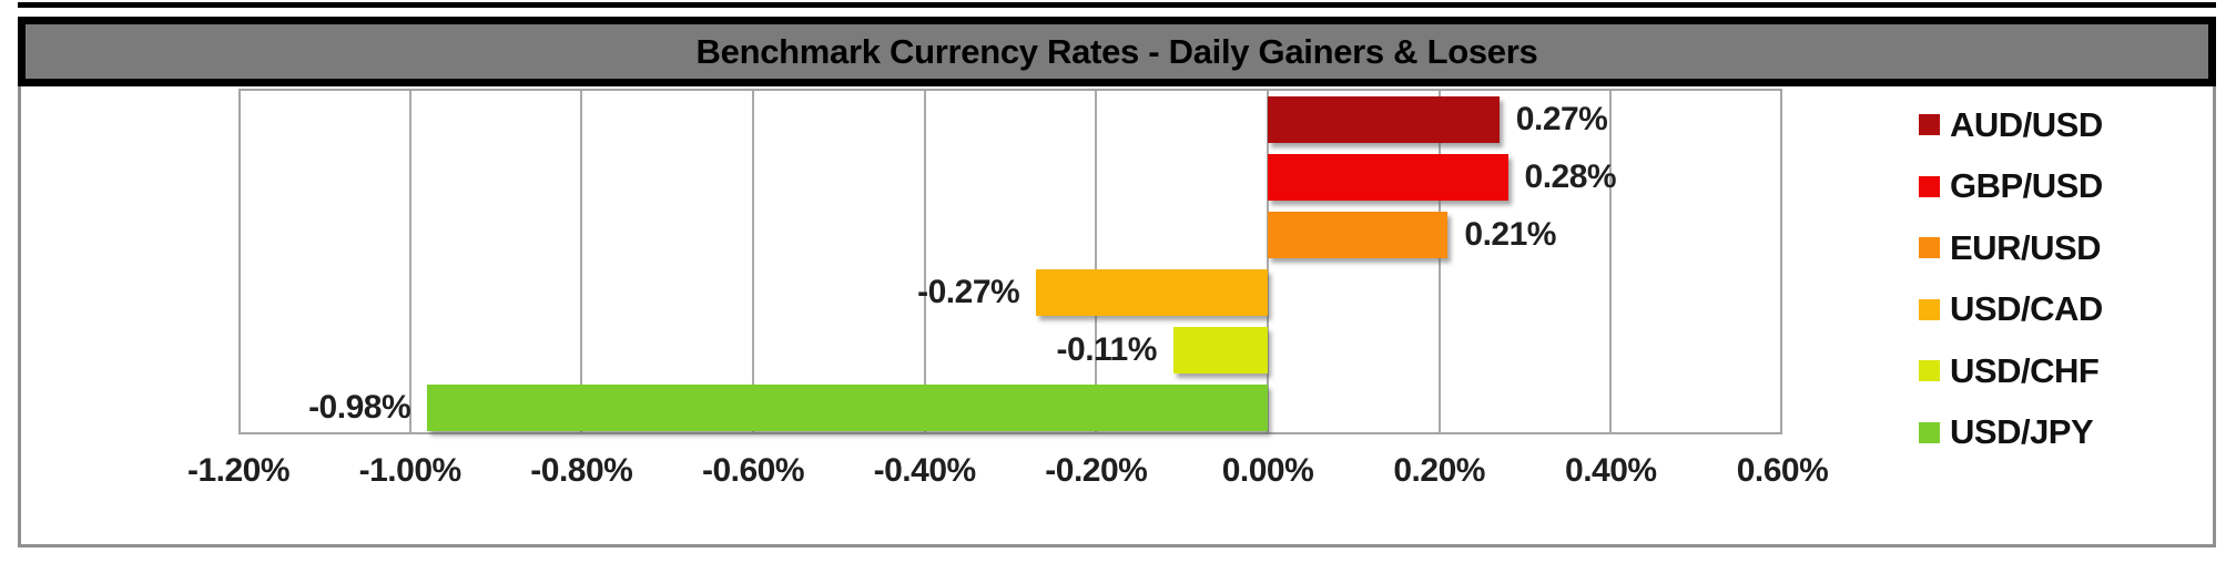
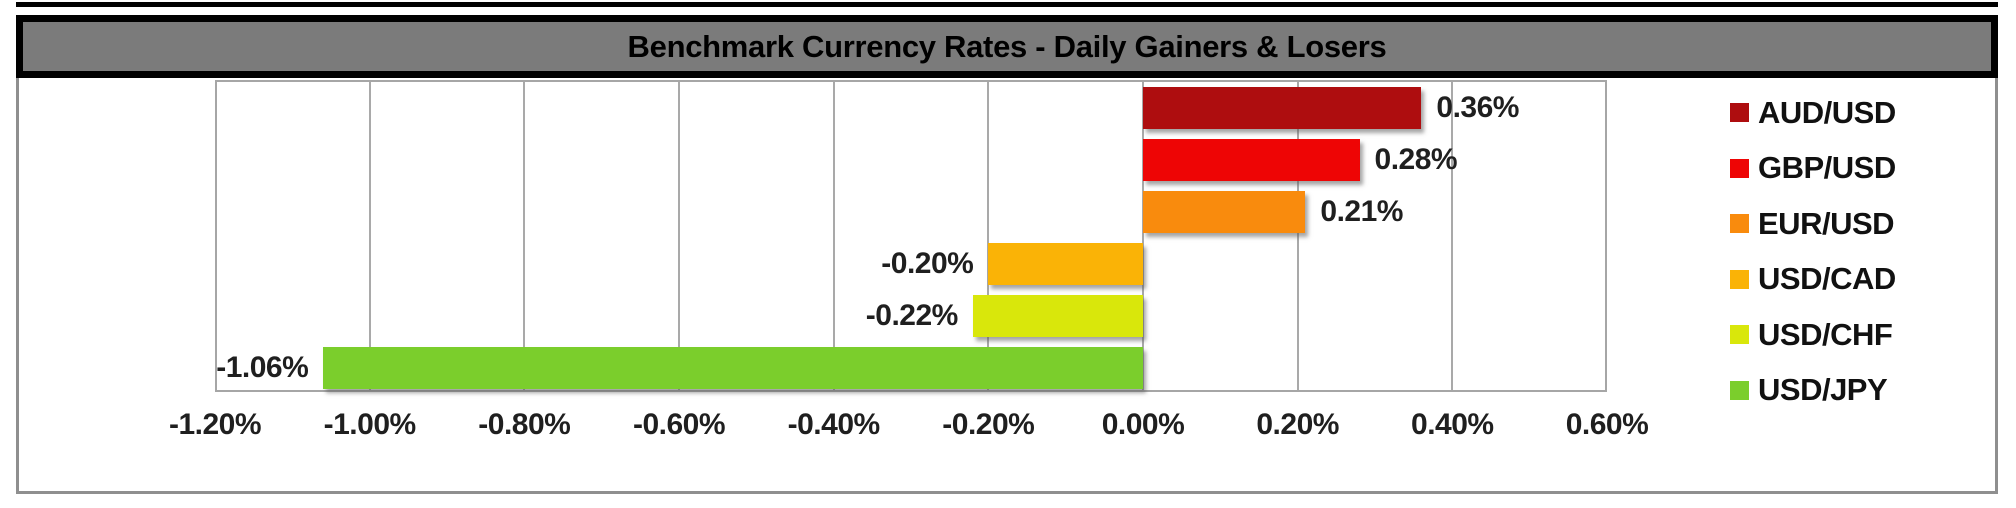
AUD/USD: 0.27% -> 0.36%
USD/CAD: -0.27% -> -0.20%
USD/CHF: -0.11% -> -0.22%
USD/JPY: -0.98% -> -1.06%
